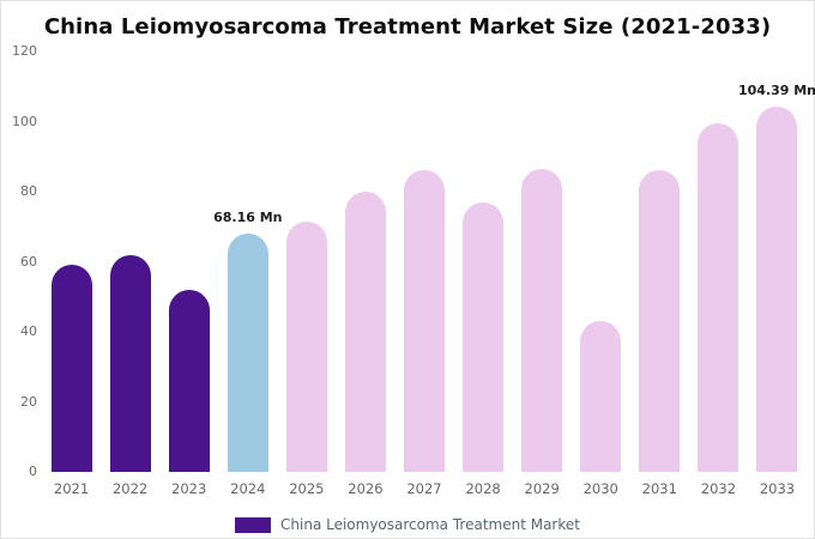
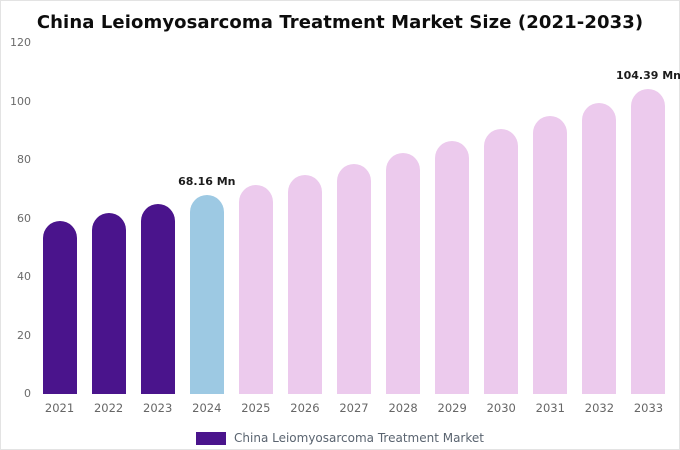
2023: 52 -> 65
2026: 80 -> 75
2027: 86 -> 79
2028: 77 -> 82
2030: 43 -> 91
2031: 86 -> 95
